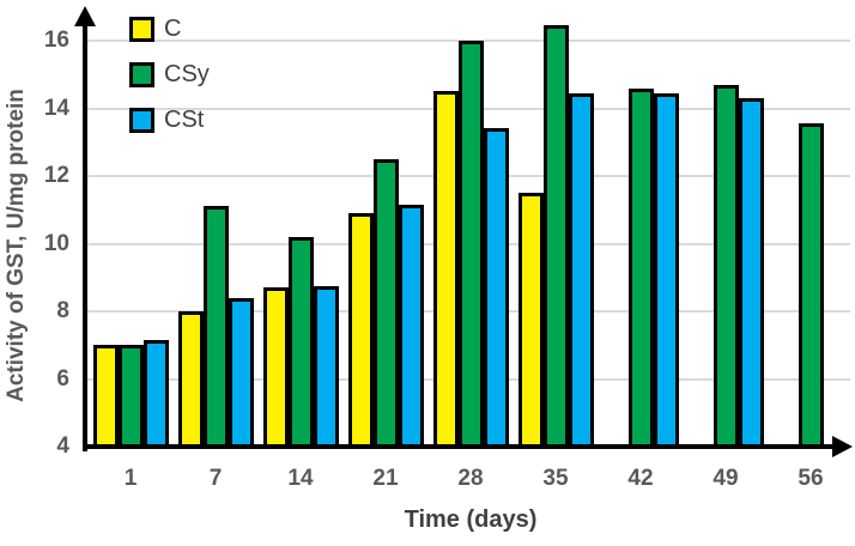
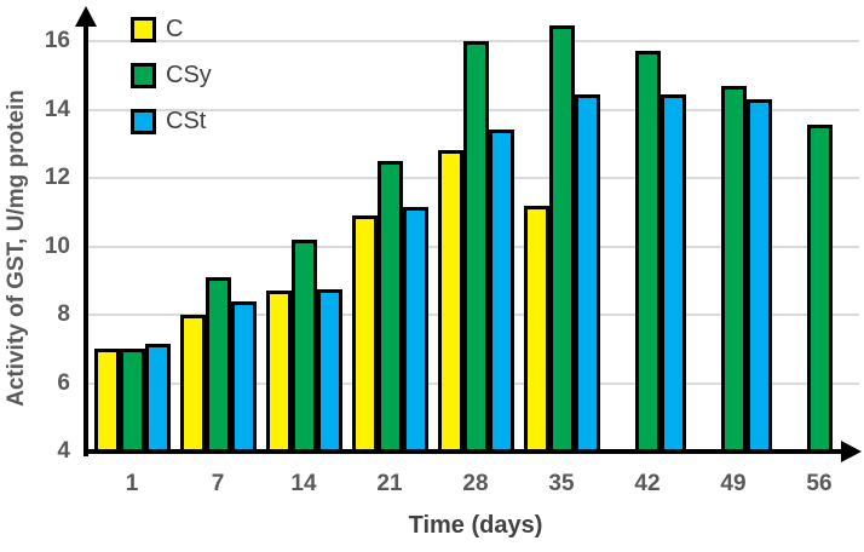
CSy/7: 11.1 -> 9.1
C/28: 14.5 -> 12.8
C/35: 11.5 -> 11.2
CSy/42: 14.6 -> 15.7
